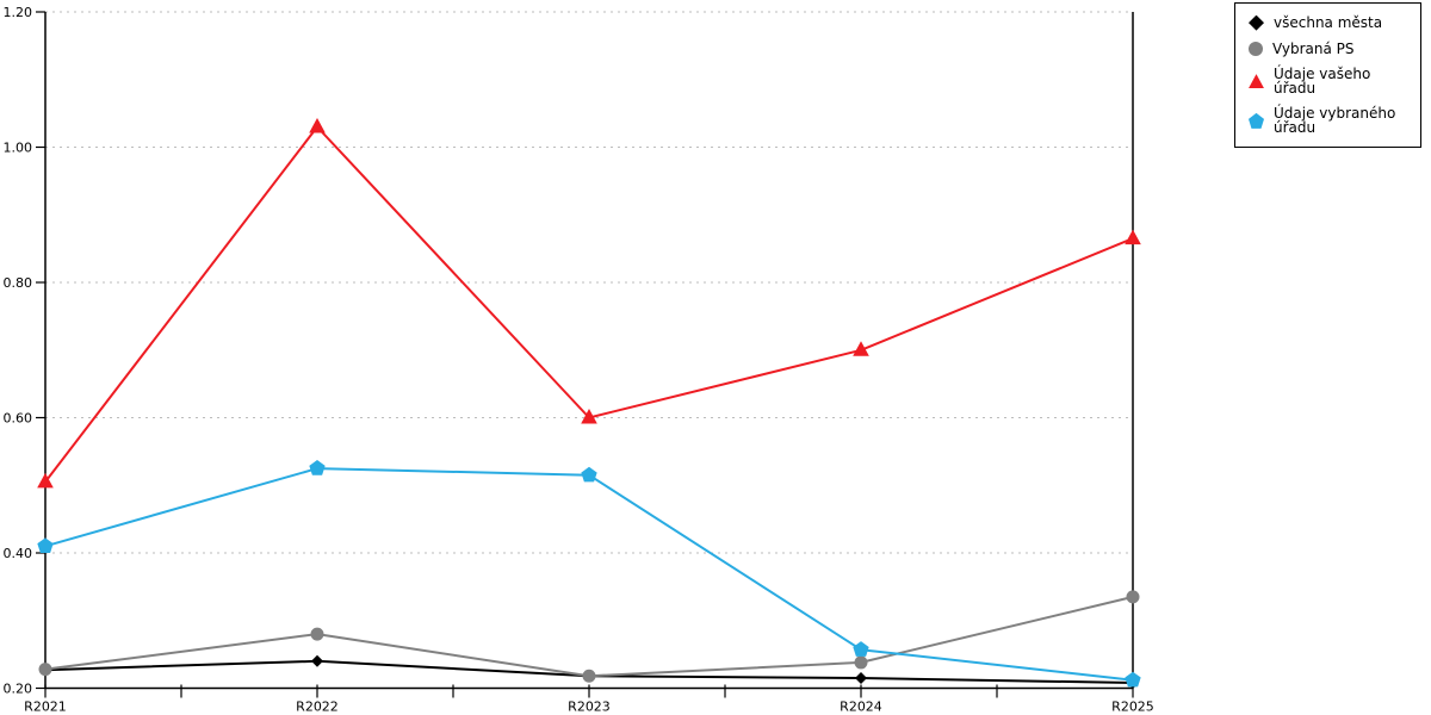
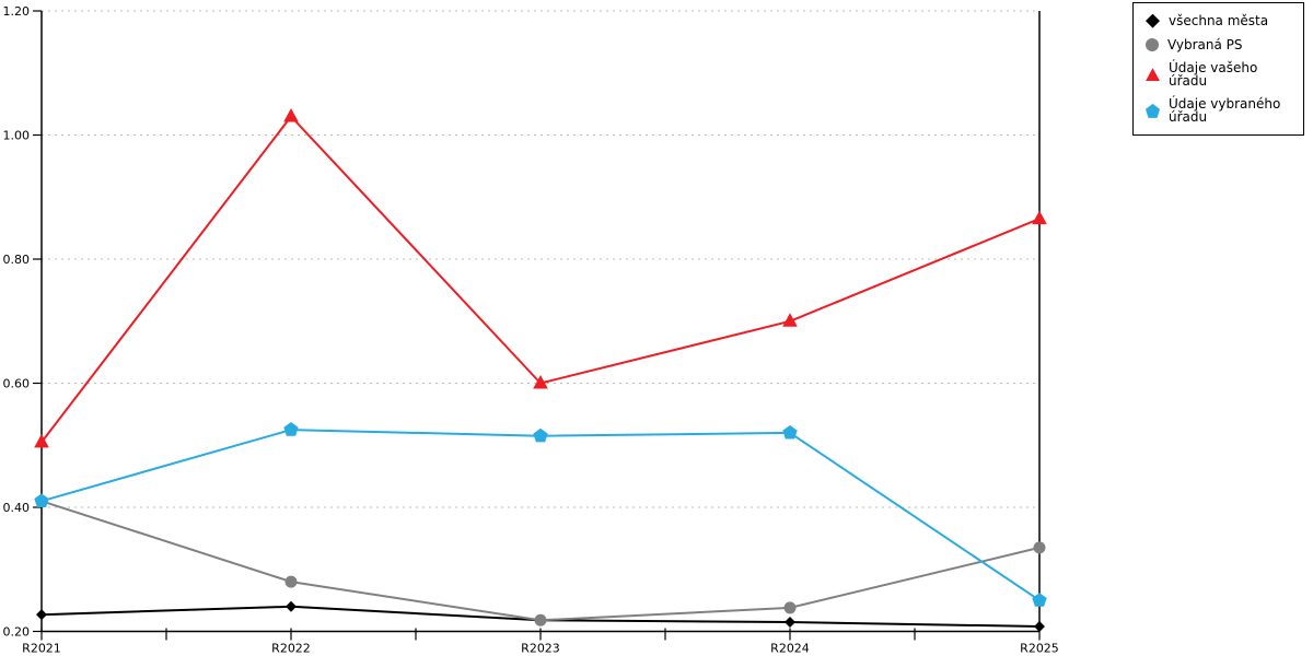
Vybraná PS/R2021: 0.23 -> 0.41
Údaje vybraného úřadu/R2024: 0.26 -> 0.52
Údaje vybraného úřadu/R2025: 0.21 -> 0.25
